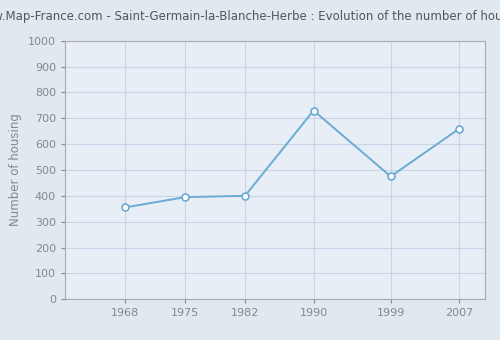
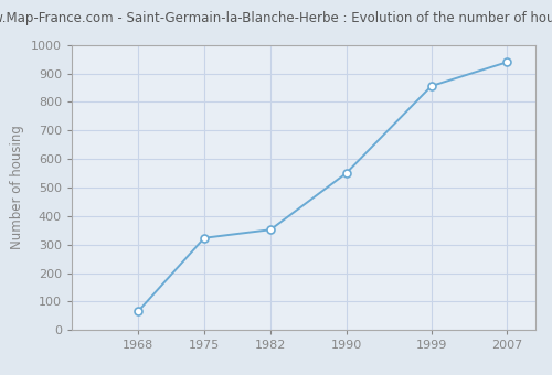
1968: 355 -> 65
1975: 395 -> 323
1982: 400 -> 352
1990: 730 -> 550
1999: 475 -> 856
2007: 660 -> 940
